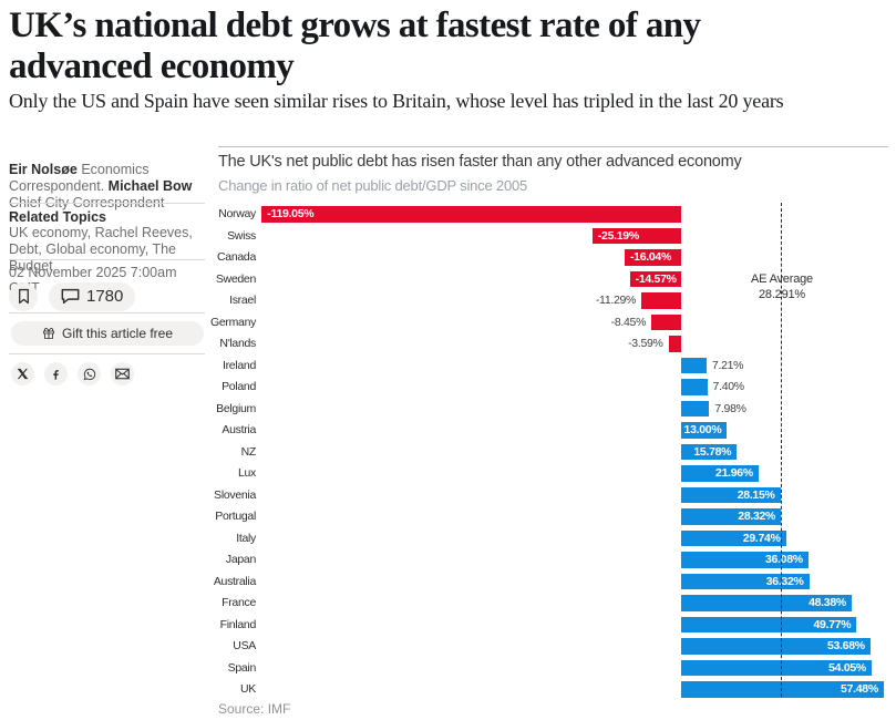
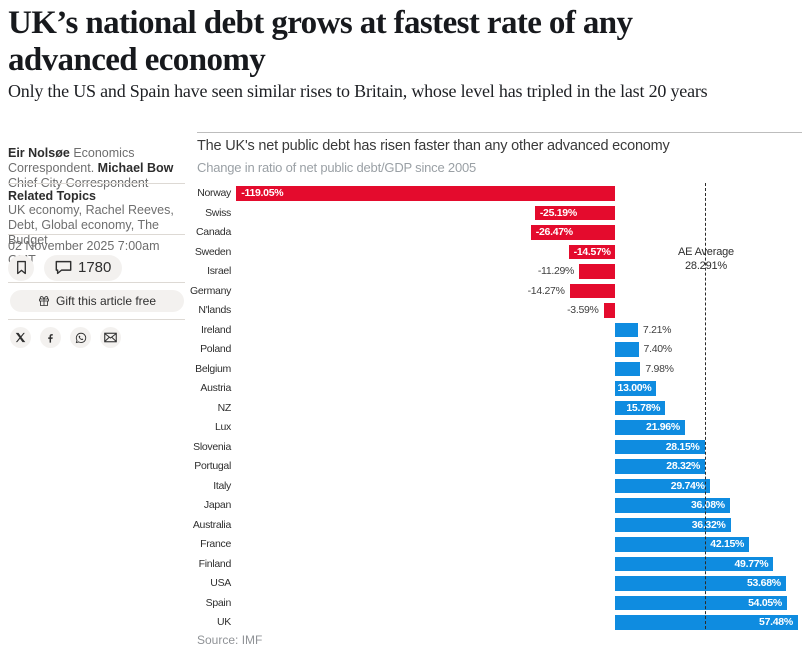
Canada: -16.04% -> -26.47%
Germany: -8.45% -> -14.27%
France: 48.38% -> 42.15%
